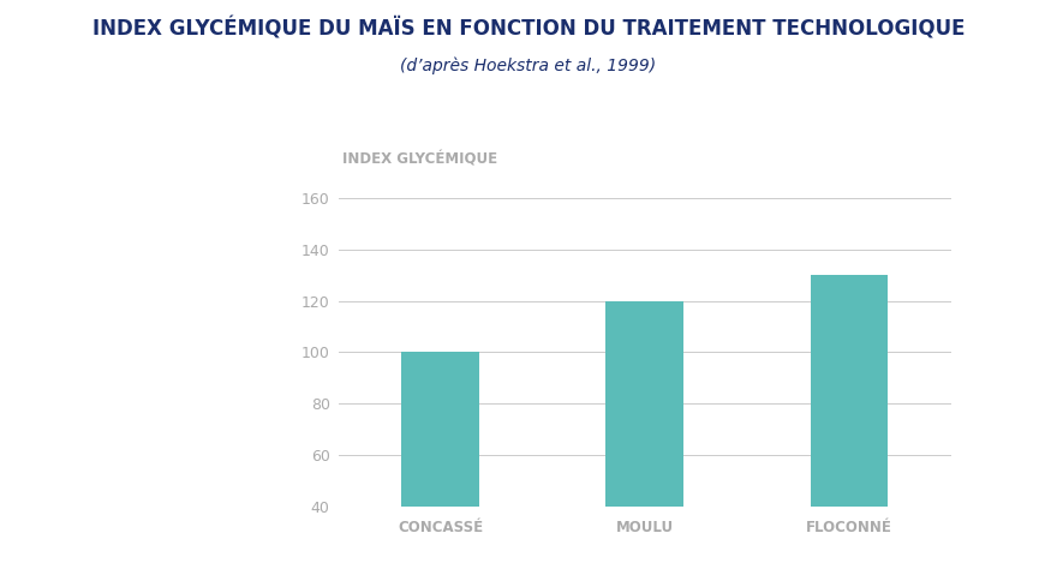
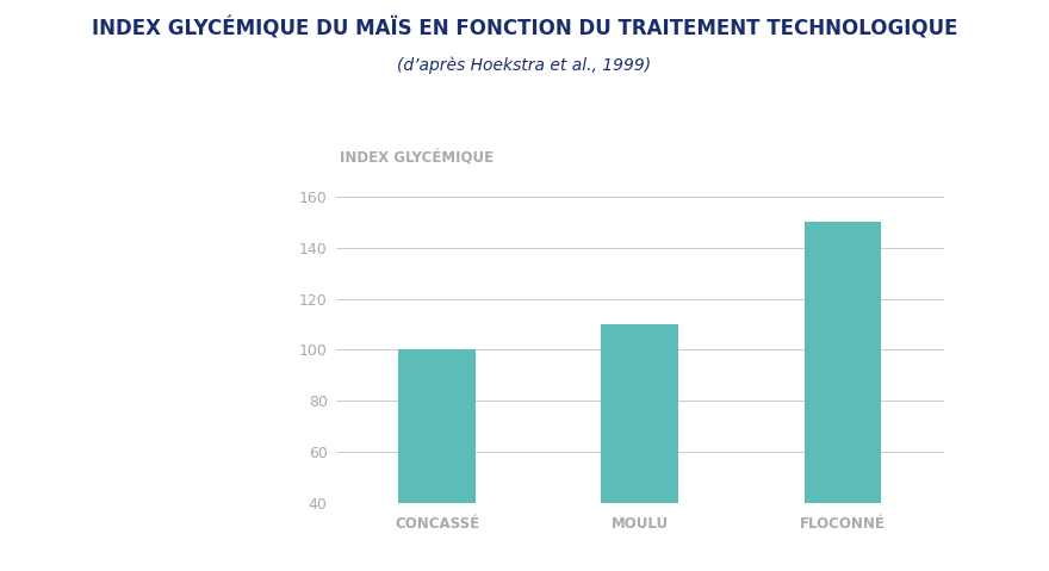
MOULU: 120 -> 110
FLOCONNÉ: 130 -> 150
